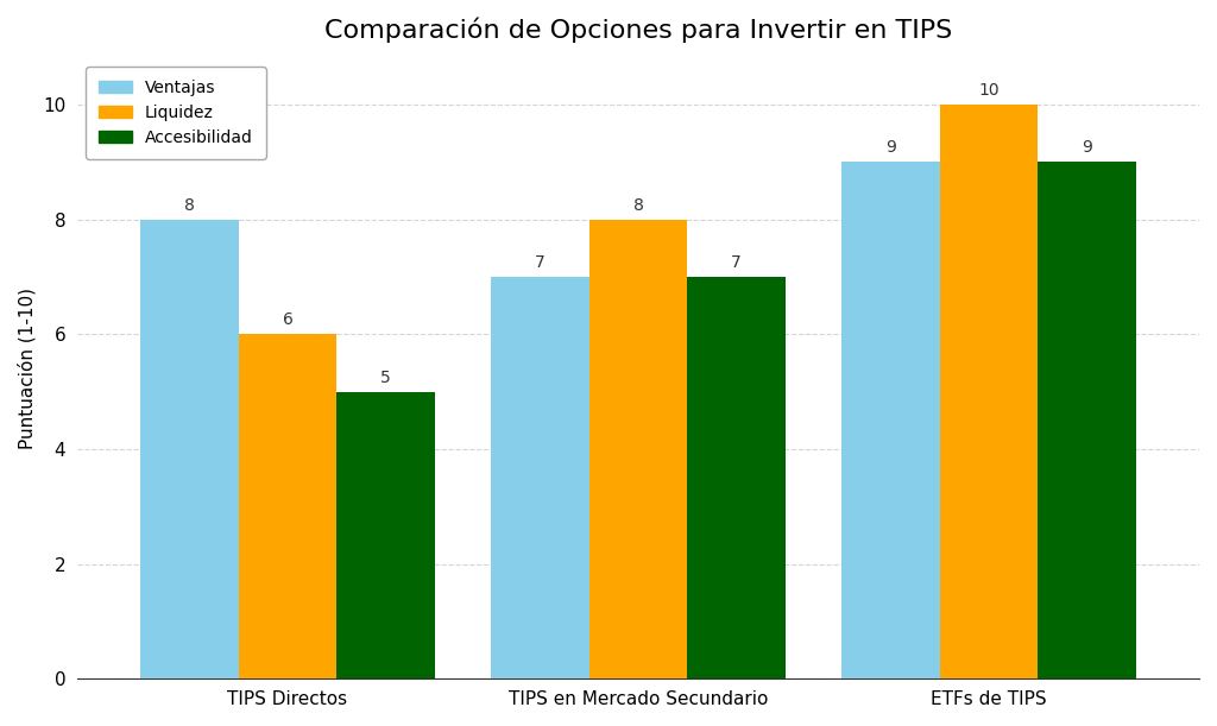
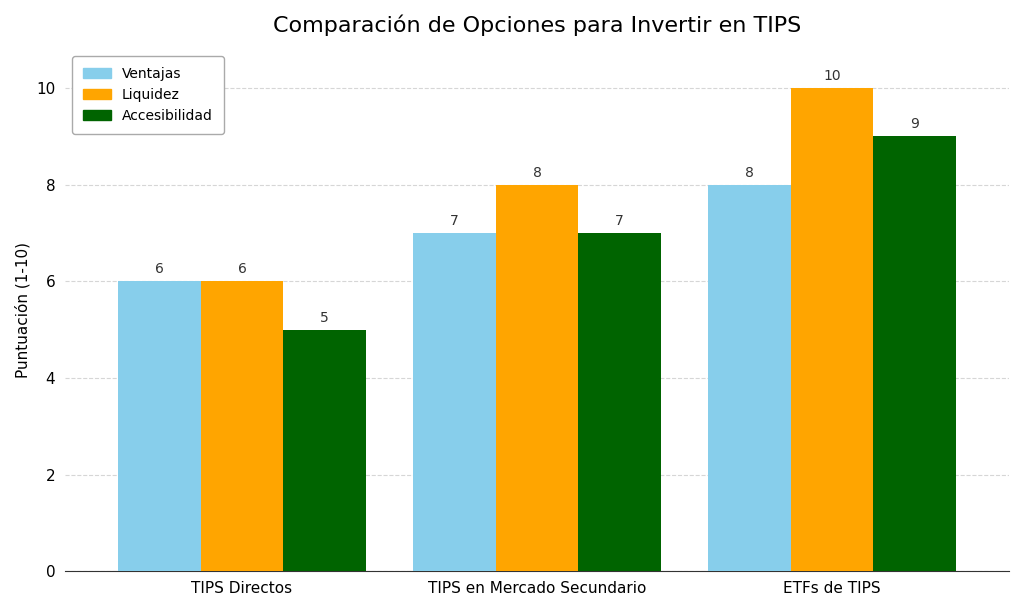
Ventajas/TIPS Directos: 8 -> 6
Ventajas/ETFs de TIPS: 9 -> 8
